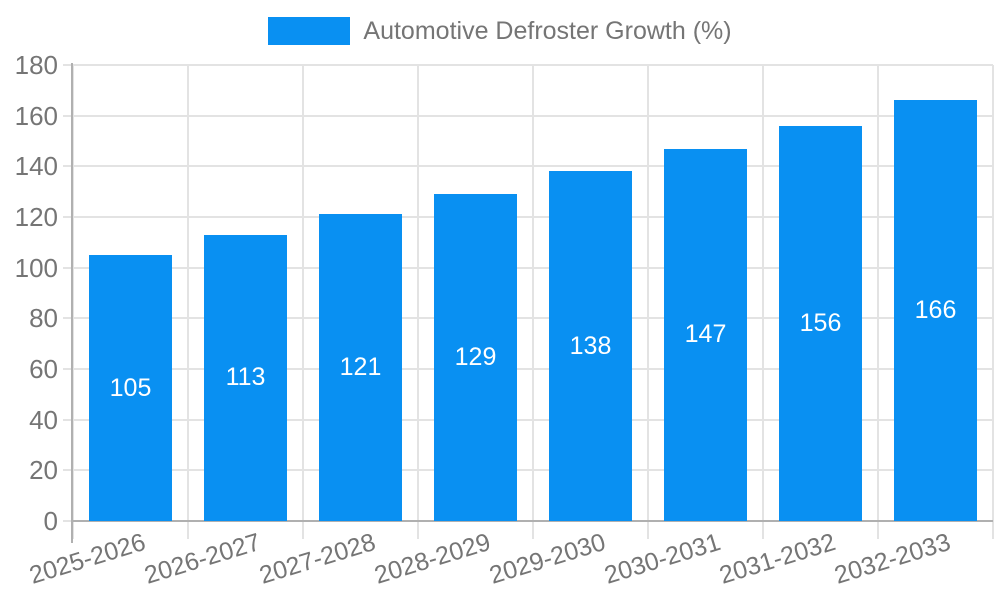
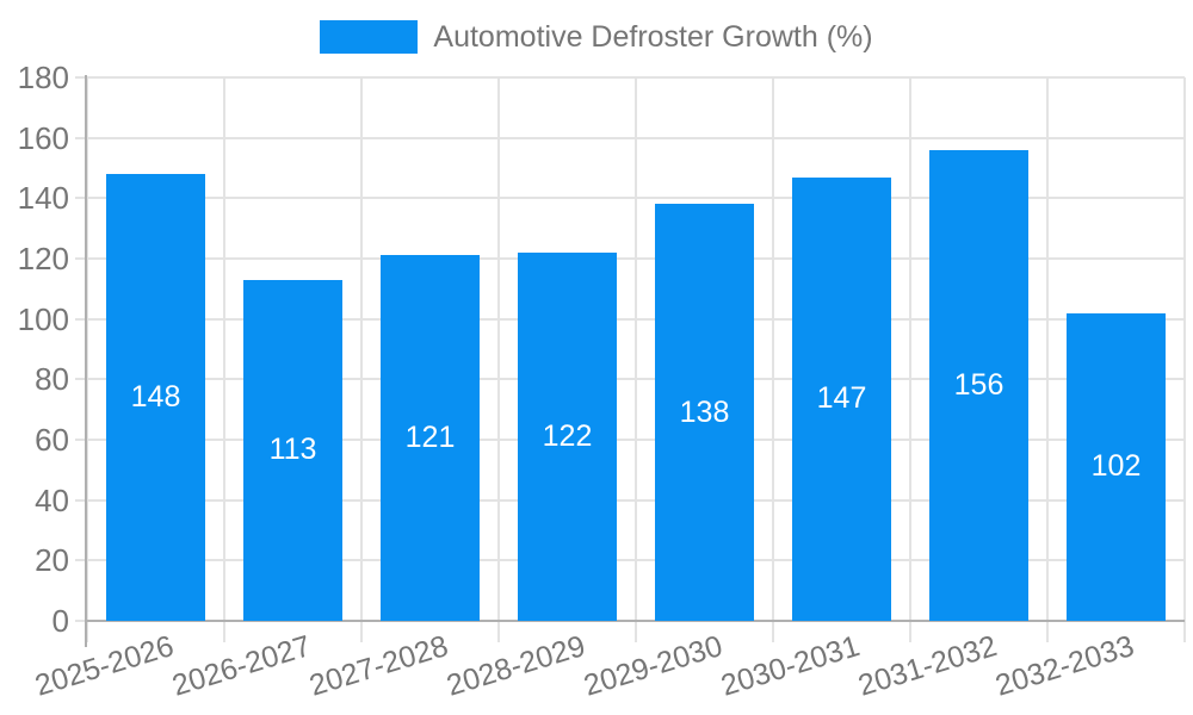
2025-2026: 105 -> 148
2028-2029: 129 -> 122
2032-2033: 166 -> 102
